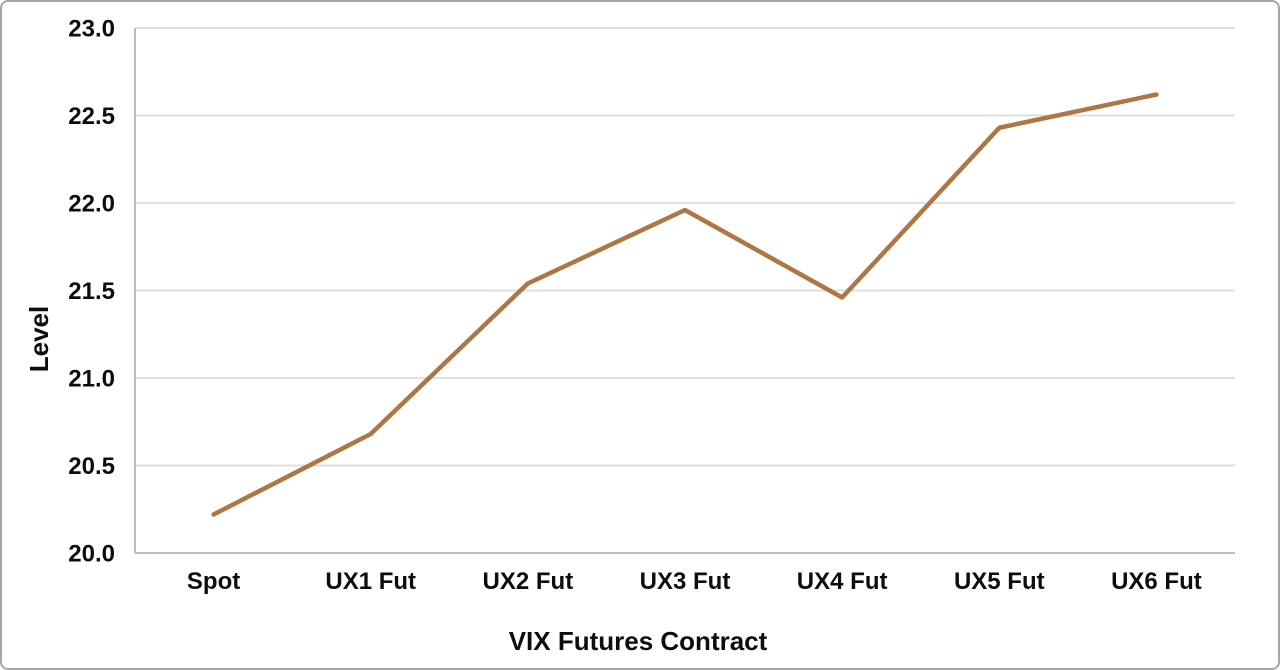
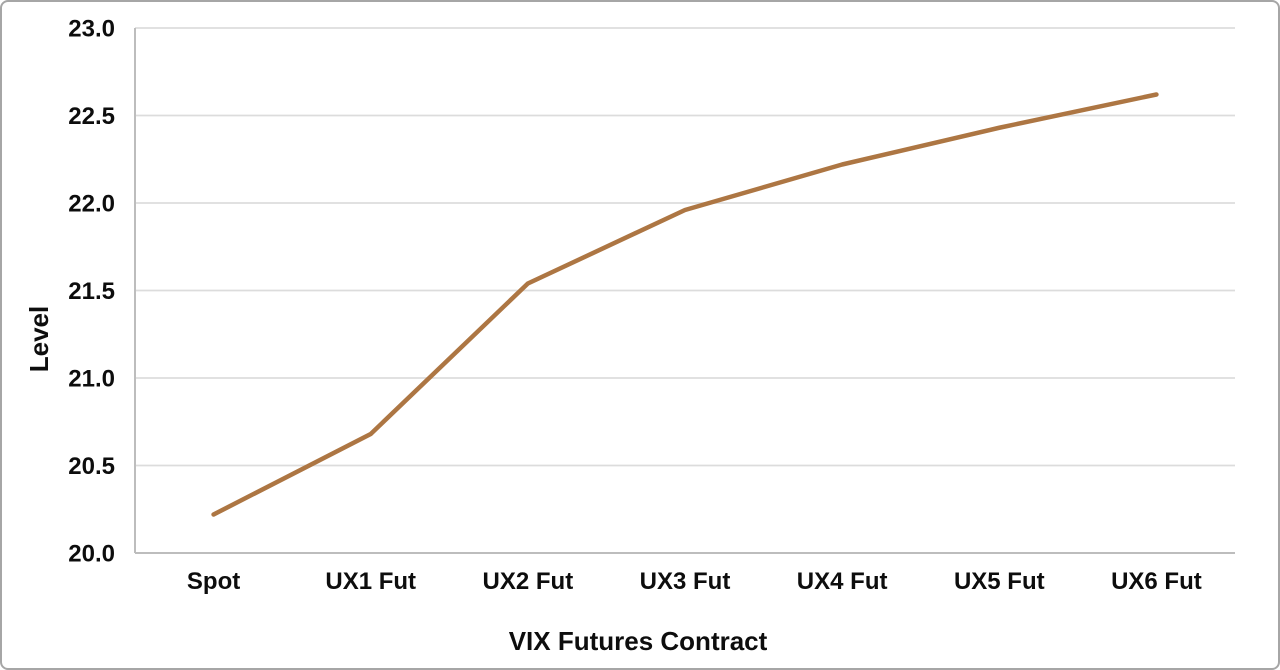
UX4 Fut: 21.46 -> 22.22
